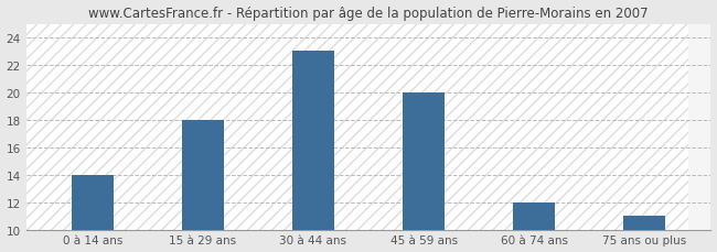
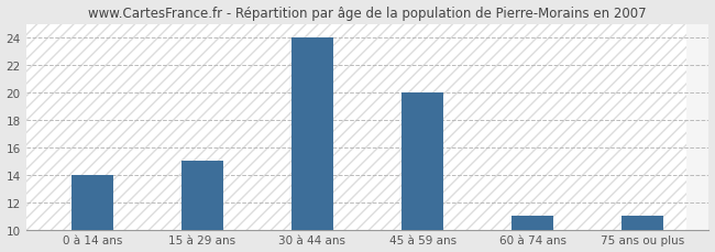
15 à 29 ans: 18 -> 15
30 à 44 ans: 23 -> 24
60 à 74 ans: 12 -> 11
